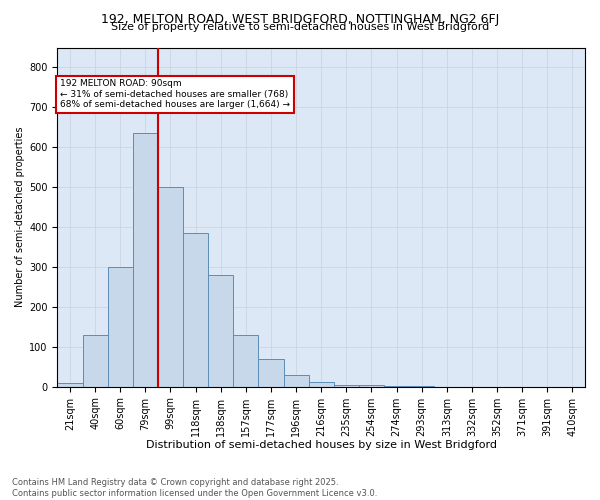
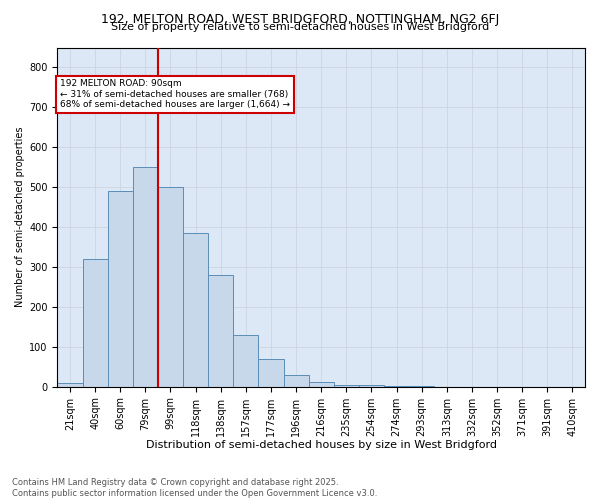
40sqm: 130 -> 320
60sqm: 300 -> 490
79sqm: 635 -> 550
